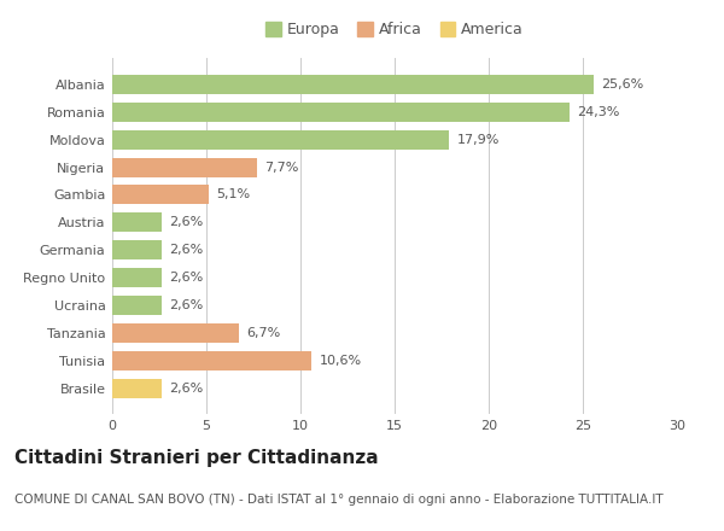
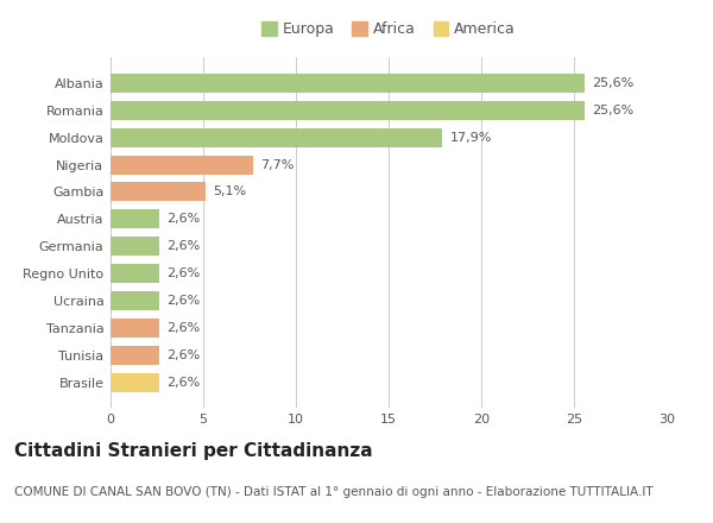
Romania: 24,3% -> 25,6%
Tanzania: 6,7% -> 2,6%
Tunisia: 10,6% -> 2,6%
